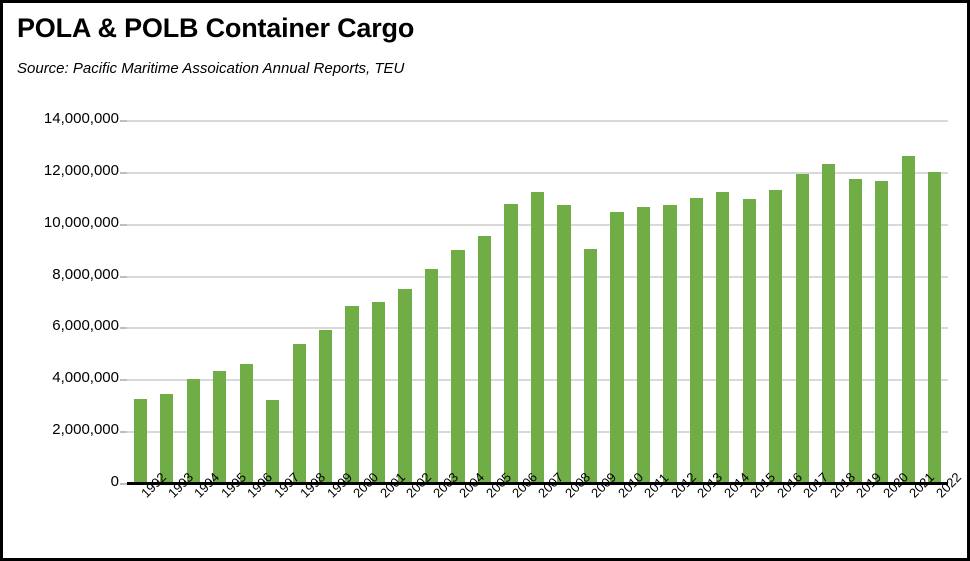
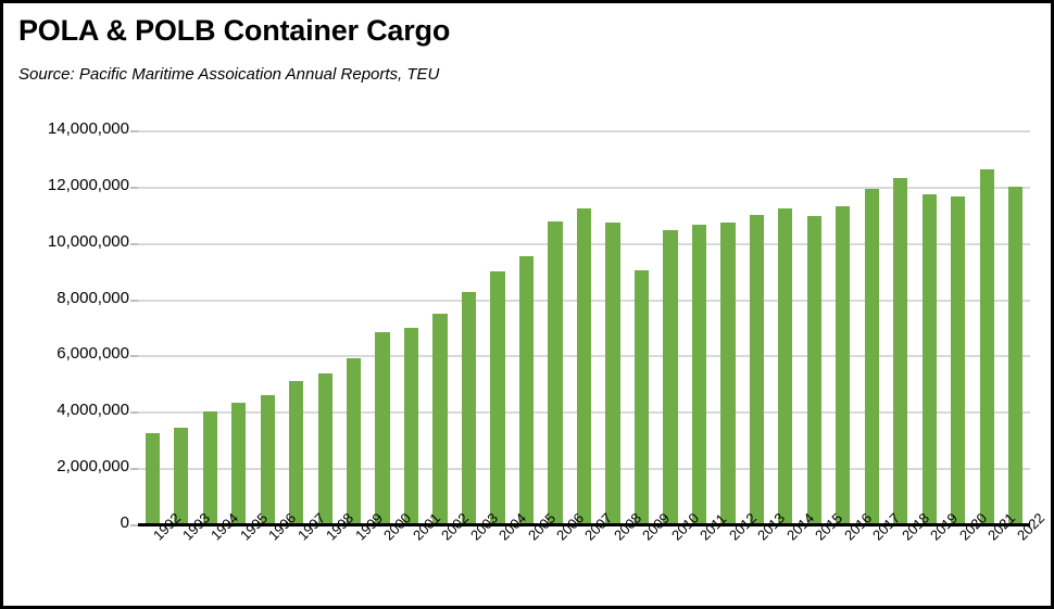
1997: 3200000 -> 5100000
